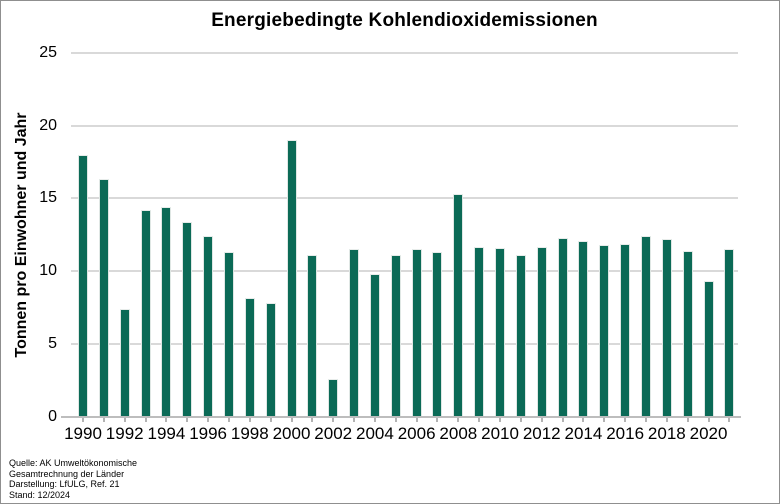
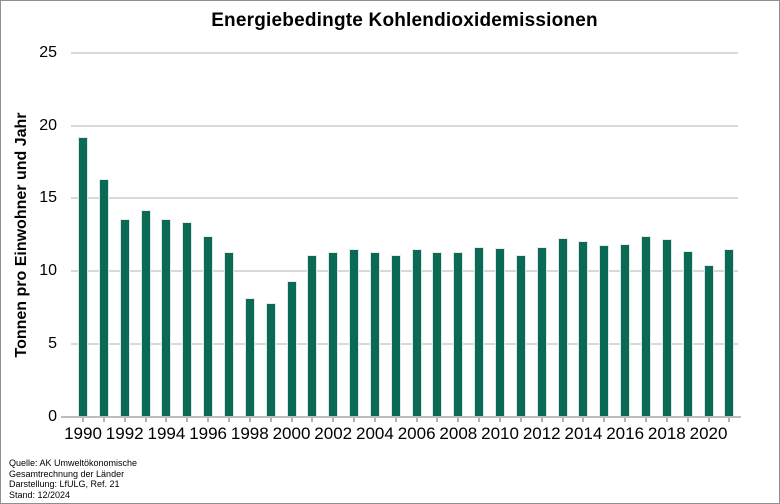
1990: 18.0 -> 19.2
1992: 7.4 -> 13.6
1994: 14.4 -> 13.6
2000: 19.0 -> 9.3
2002: 2.6 -> 11.3
2004: 9.8 -> 11.3
2008: 15.3 -> 11.3
2020: 9.3 -> 10.4
